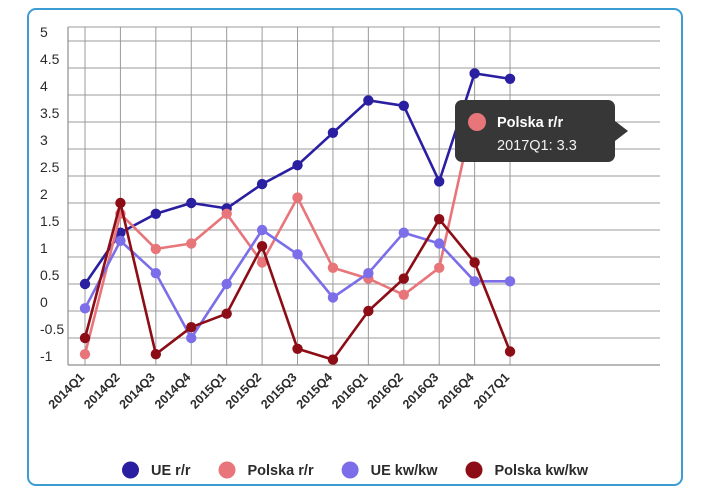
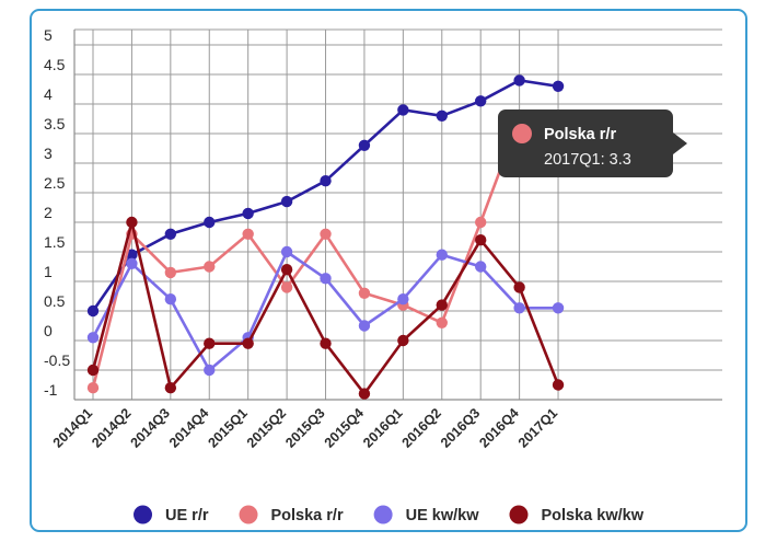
Polska kw/kw/2014Q4: -0.3 -> -0.1
UE r/r/2015Q1: 1.9 -> 2.1
UE kw/kw/2015Q1: 0.5 -> 0.1
Polska r/r/2015Q3: 2.1 -> 1.8
Polska kw/kw/2015Q3: -0.7 -> -0.1
UE r/r/2016Q3: 2.4 -> 4.0
Polska r/r/2016Q3: 0.8 -> 2.0
